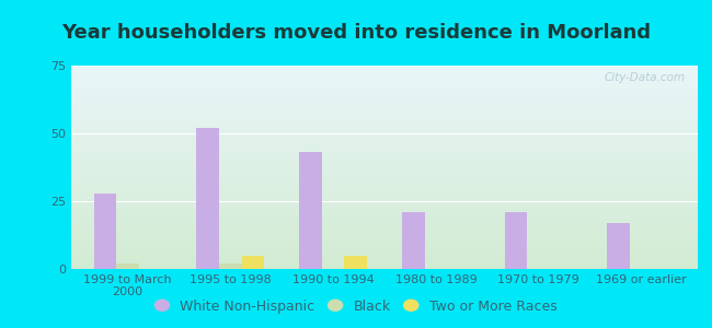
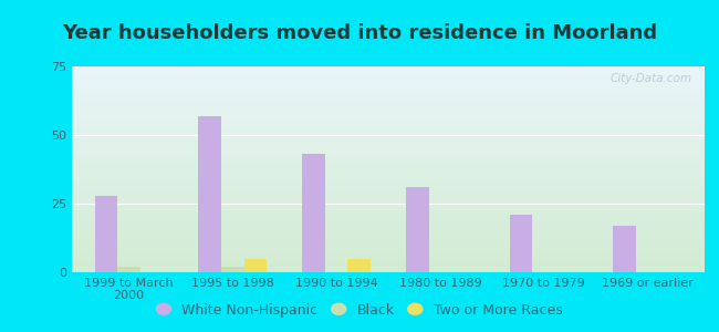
White Non-Hispanic/1995 to 1998: 52 -> 57
White Non-Hispanic/1980 to 1989: 21 -> 31
